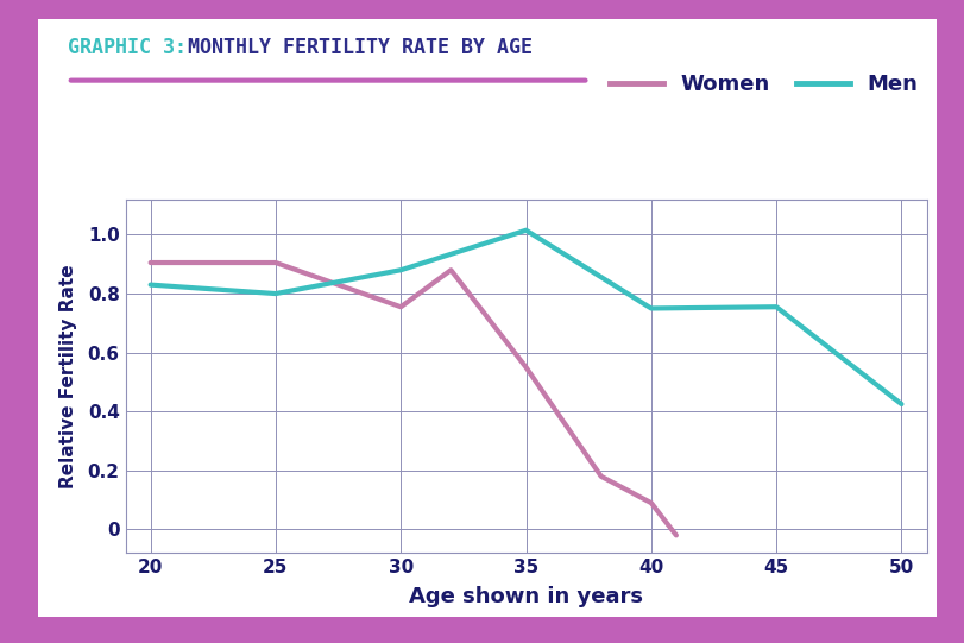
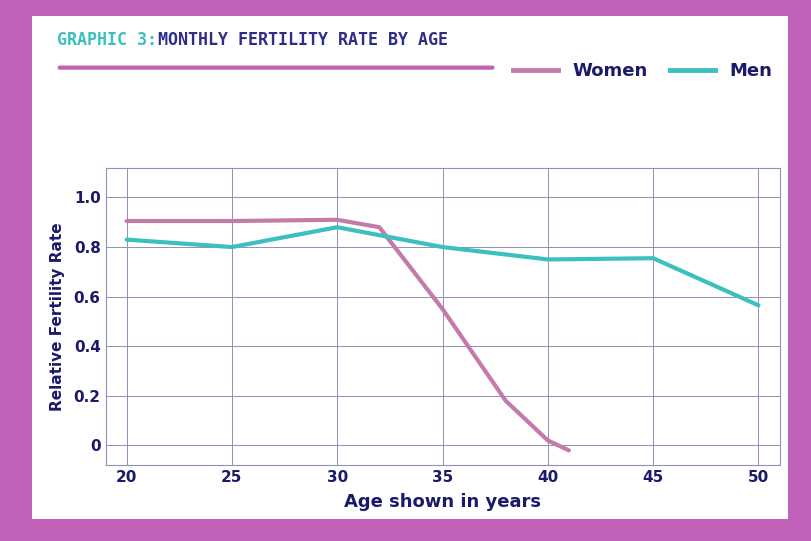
Women/30: 0.755 -> 0.910
Men/35: 1.015 -> 0.800
Women/40: 0.090 -> 0.020
Men/50: 0.425 -> 0.565
